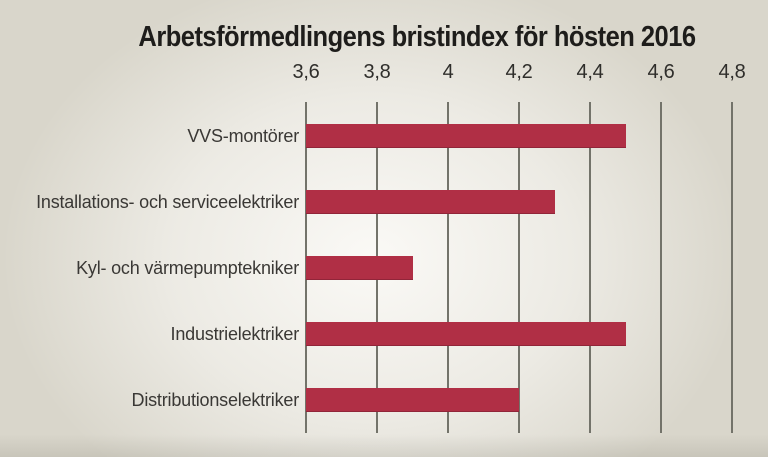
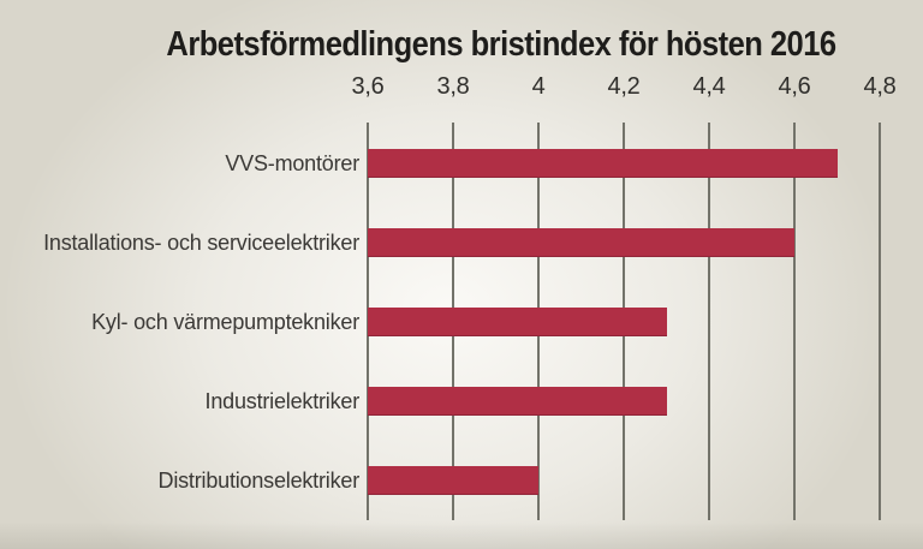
VVS-montörer: 4,5 -> 4,7
Installations- och serviceelektriker: 4,3 -> 4,6
Kyl- och värmepumptekniker: 3,9 -> 4,3
Industrielektriker: 4,5 -> 4,3
Distributionselektriker: 4,2 -> 4,0
